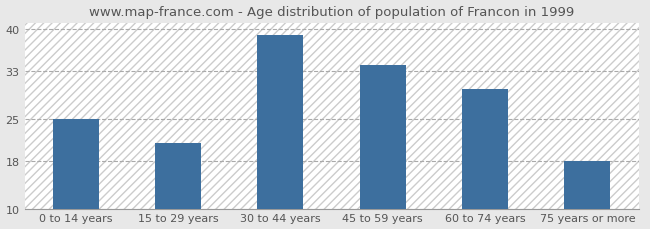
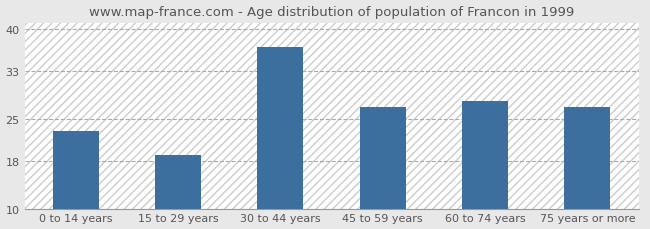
0 to 14 years: 25 -> 23
15 to 29 years: 21 -> 19
30 to 44 years: 39 -> 37
45 to 59 years: 34 -> 27
60 to 74 years: 30 -> 28
75 years or more: 18 -> 27
